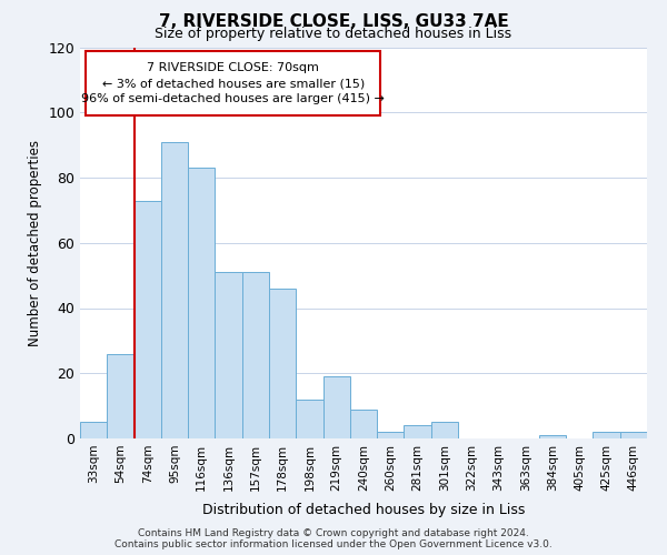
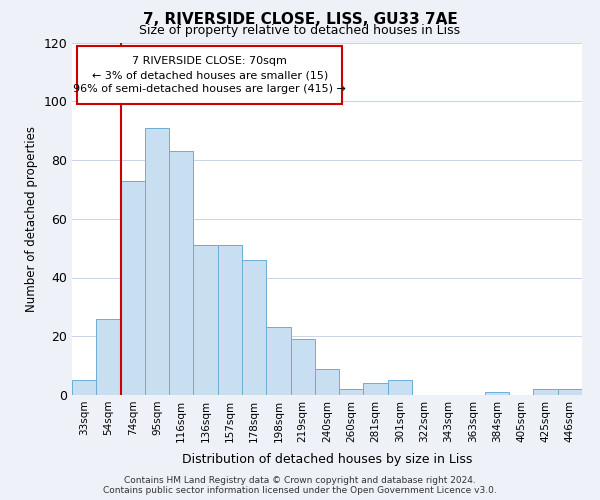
198sqm: 12 -> 23
